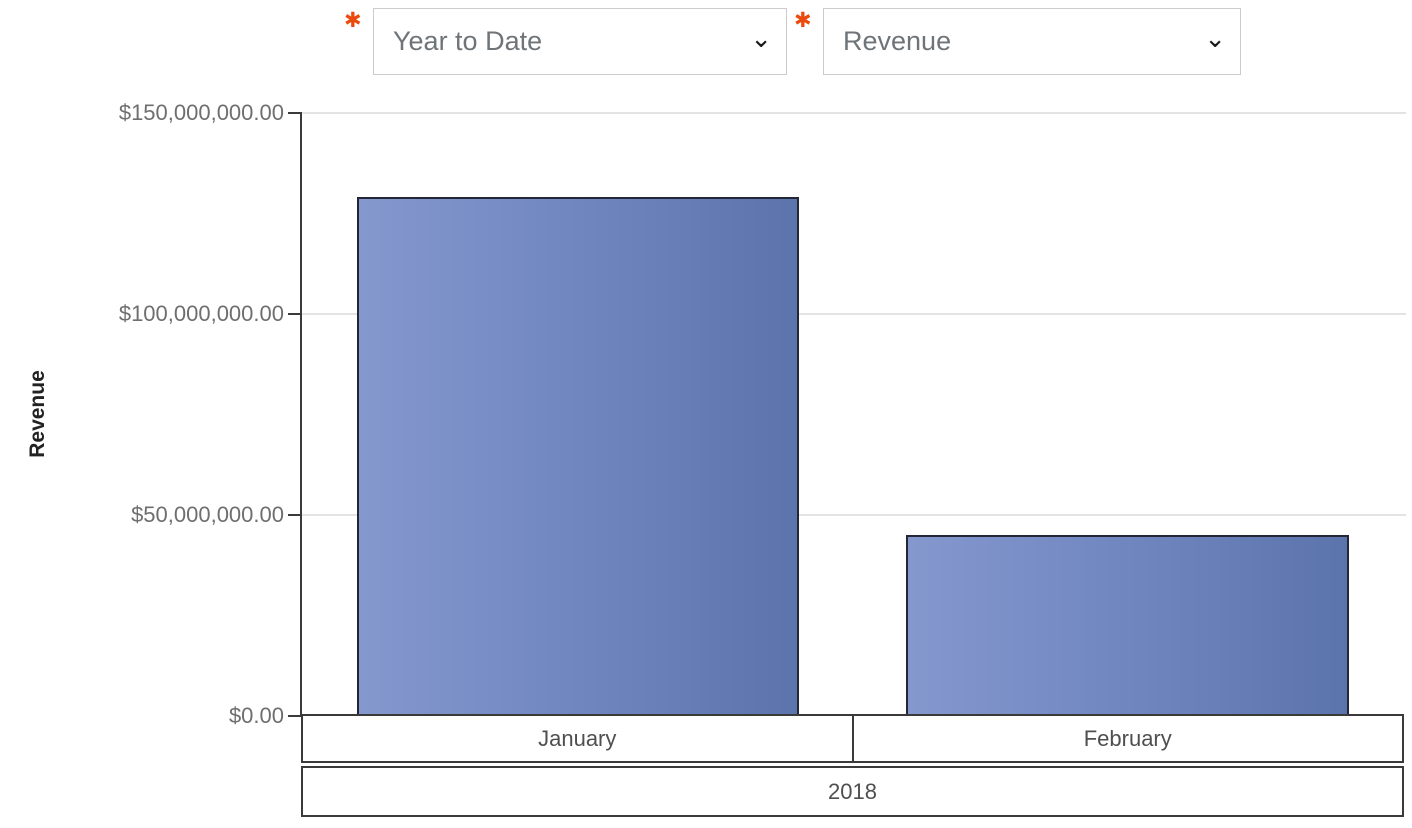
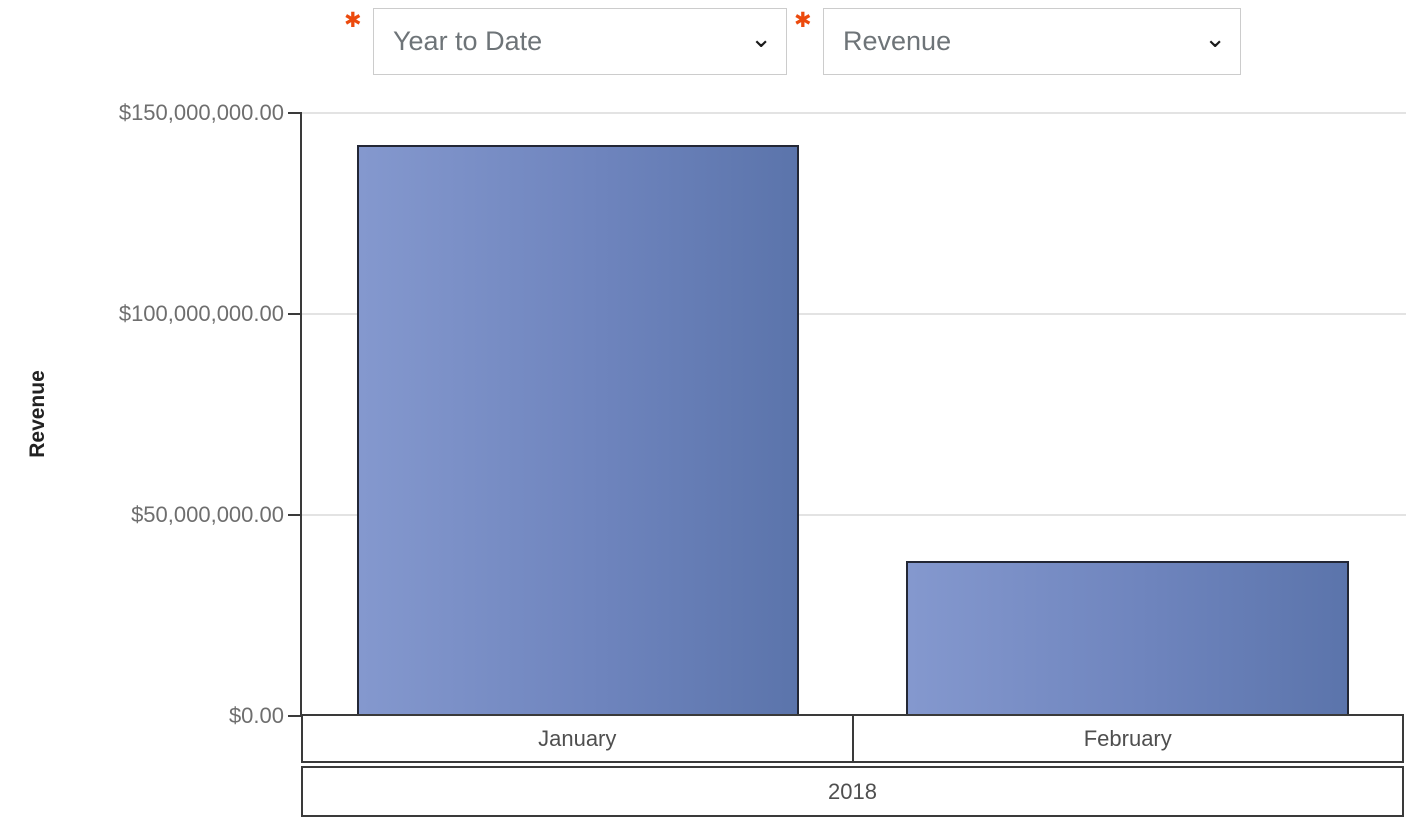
January: $129000000 -> $142000000
February: $45000000 -> $38000000
